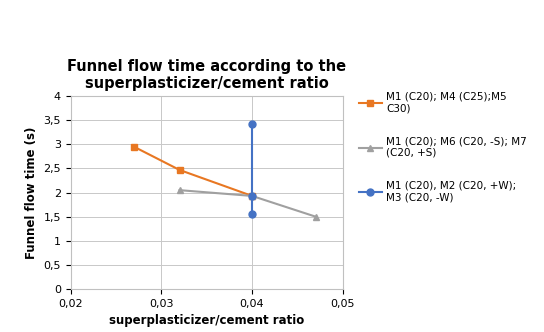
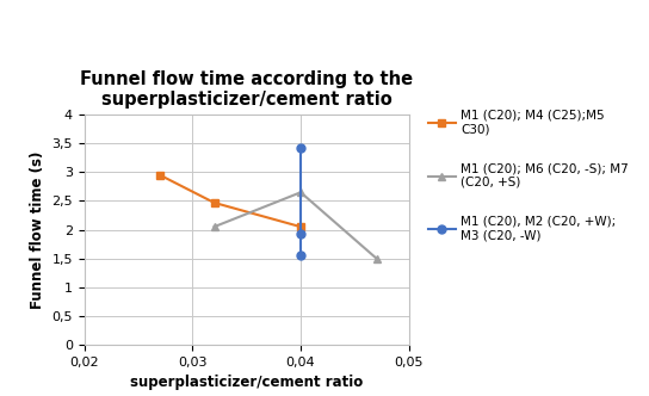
M1 (C20); M4 (C25);M5 C30)/0,04: 1,93 -> 2,05
M1 (C20); M6 (C20, -S); M7 (C20, +S)/0,04: 1,93 -> 2,65
